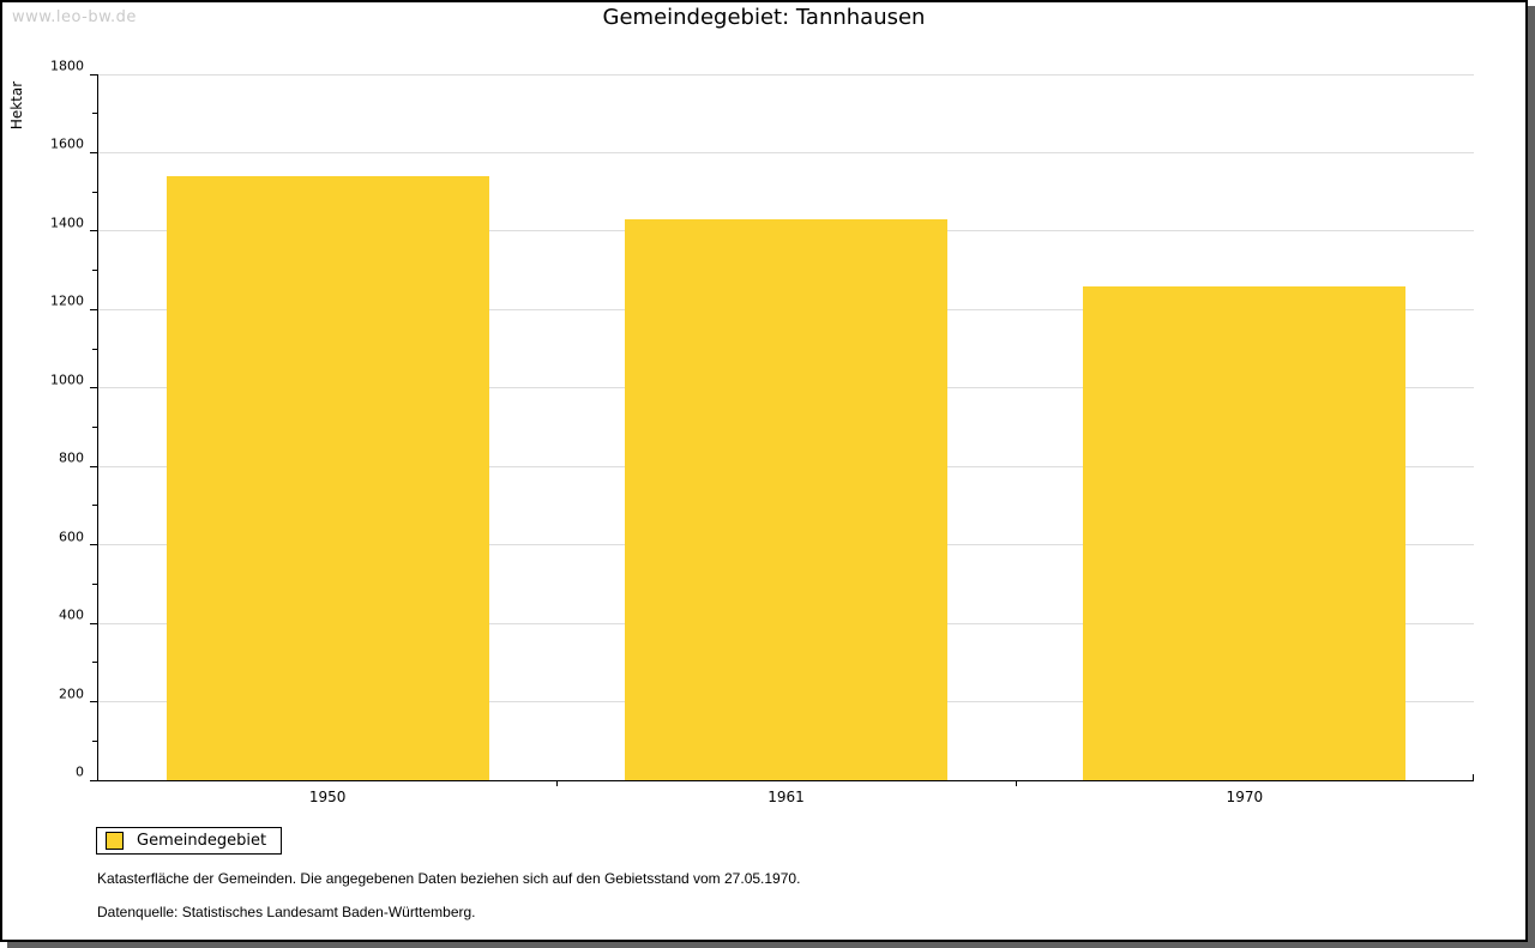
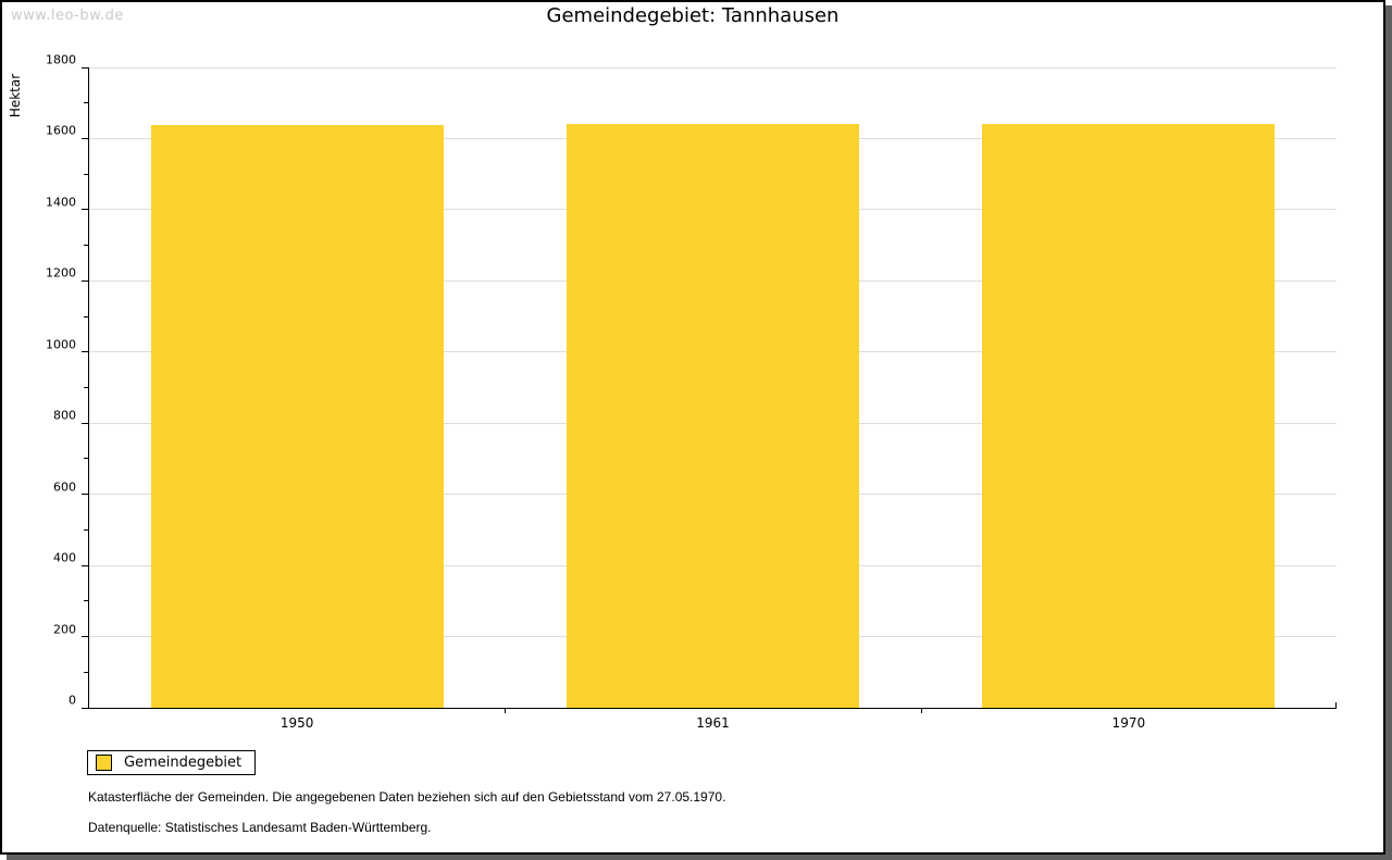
1950: 1540 -> 1640
1961: 1430 -> 1640
1970: 1260 -> 1640
